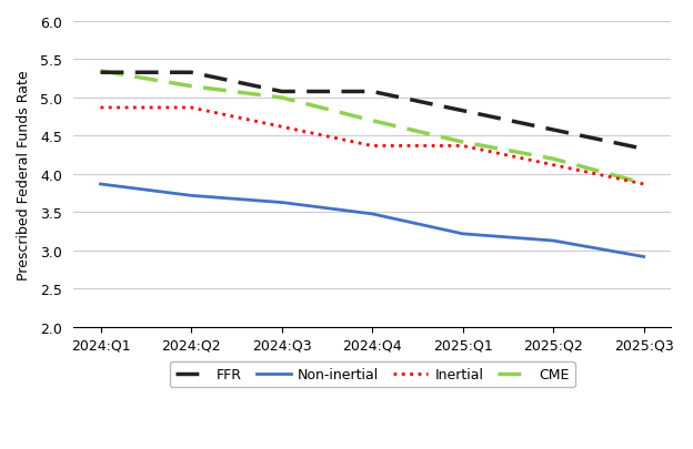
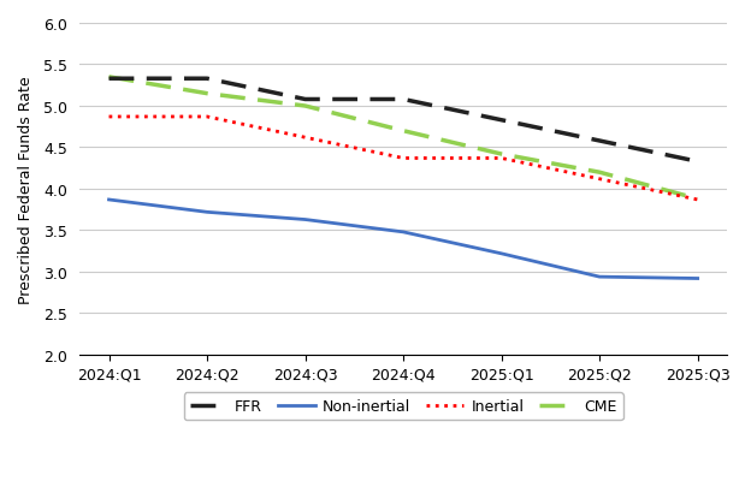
Non-inertial/2025:Q2: 3.13 -> 2.94
